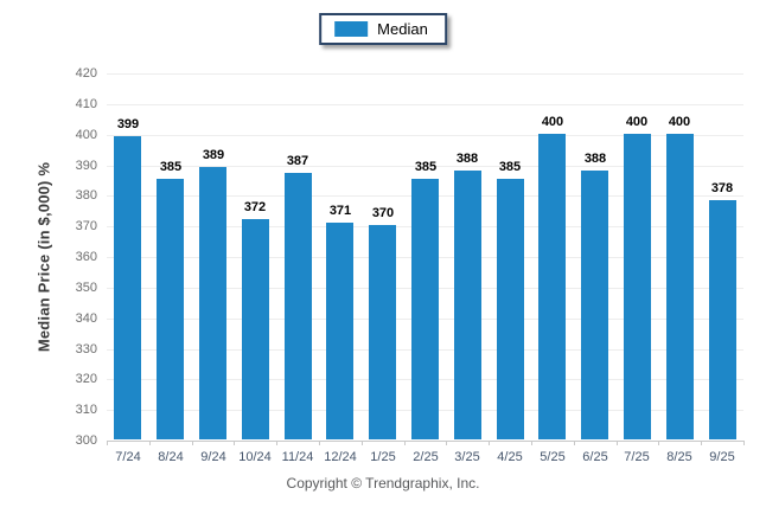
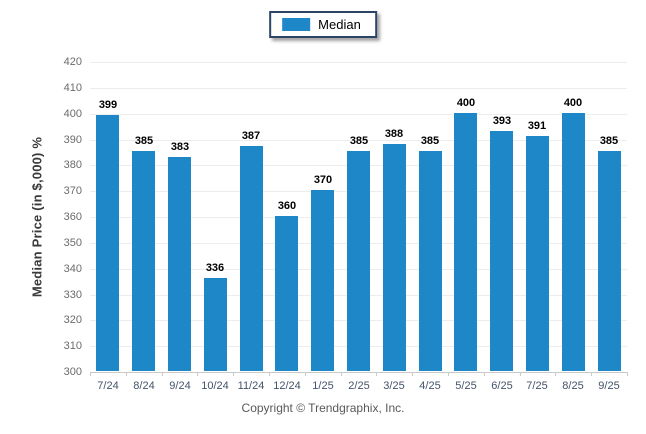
9/24: 389 -> 383
10/24: 372 -> 336
12/24: 371 -> 360
6/25: 388 -> 393
7/25: 400 -> 391
9/25: 378 -> 385
